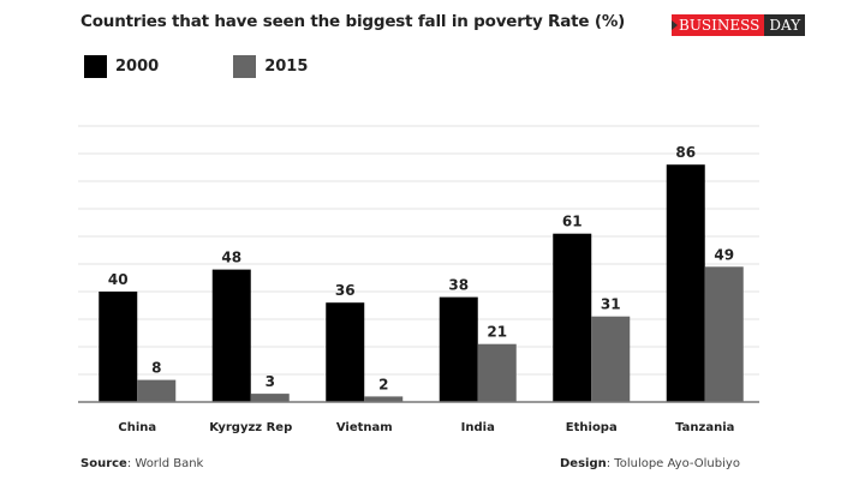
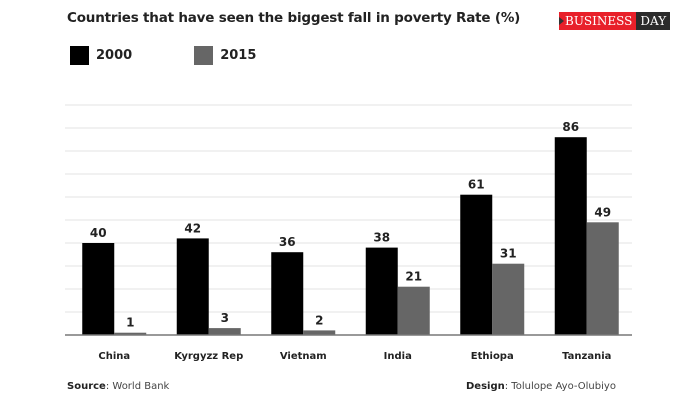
2015/China: 8 -> 1
2000/Kyrgyzz Rep: 48 -> 42
